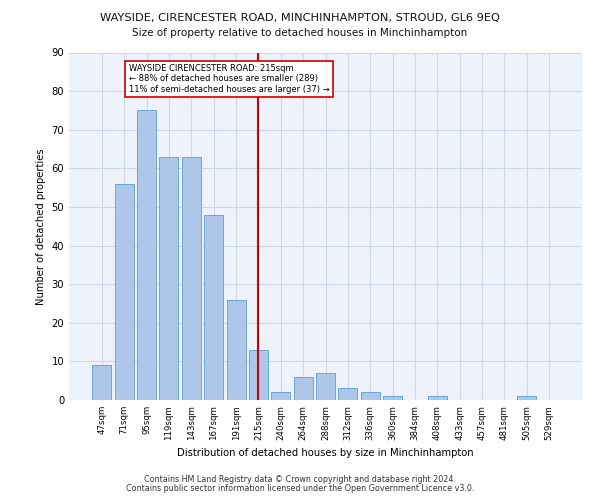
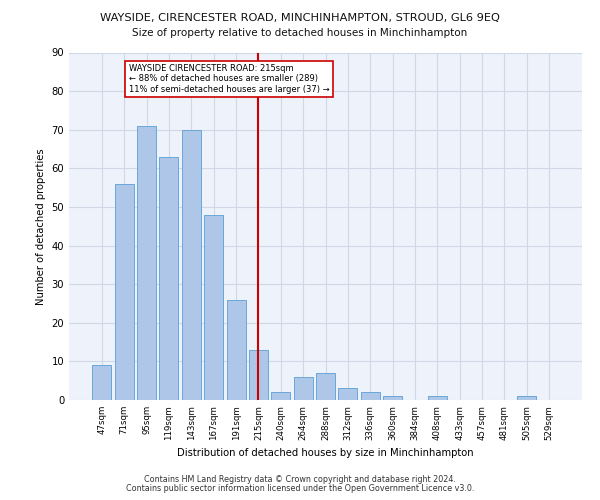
95sqm: 75 -> 71
143sqm: 63 -> 70
